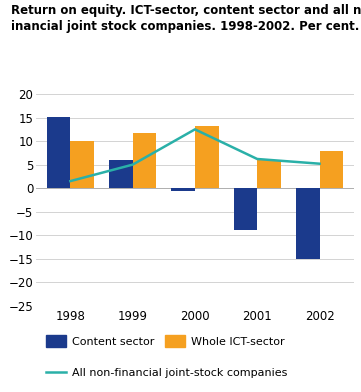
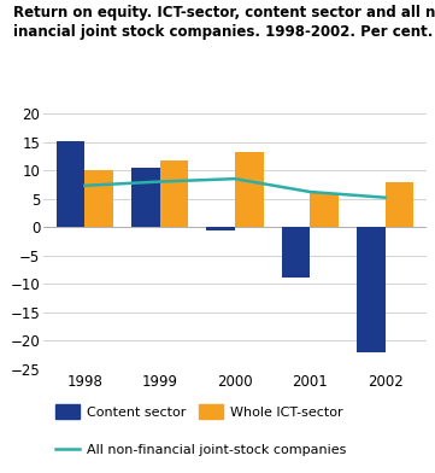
All non-financial joint-stock companies/1998: 1.5 -> 7.3
Content sector/1999: 6.0 -> 10.5
All non-financial joint-stock companies/1999: 5.0 -> 8.0
All non-financial joint-stock companies/2000: 12.5 -> 8.5
Content sector/2002: -15.0 -> -22.0
